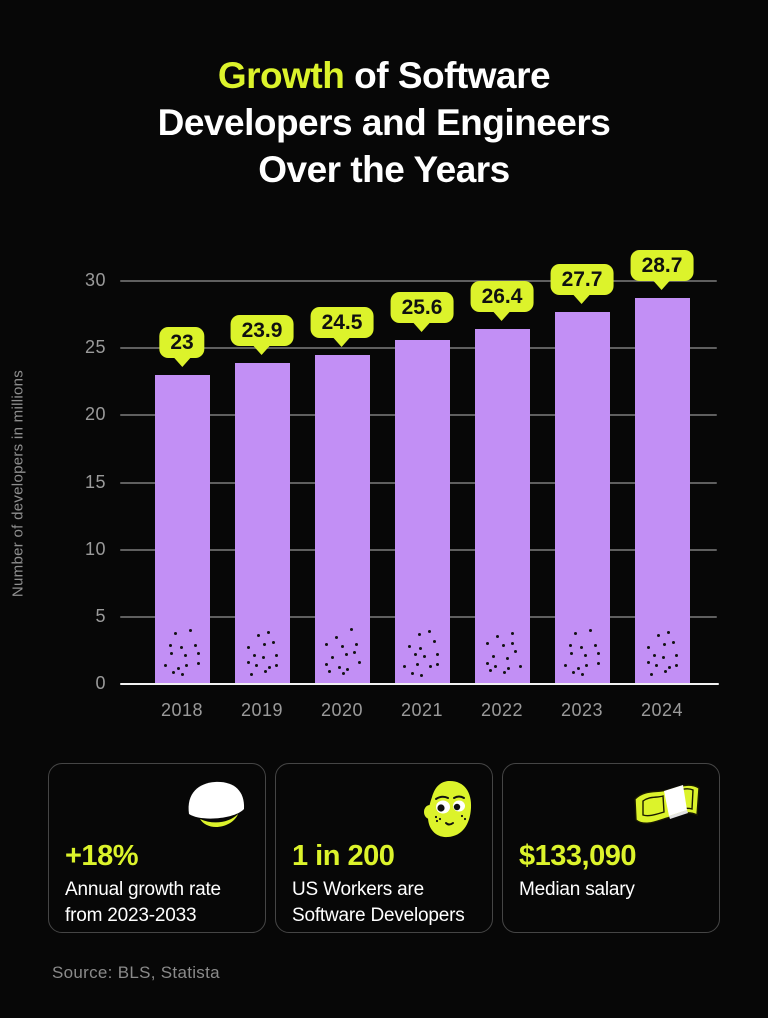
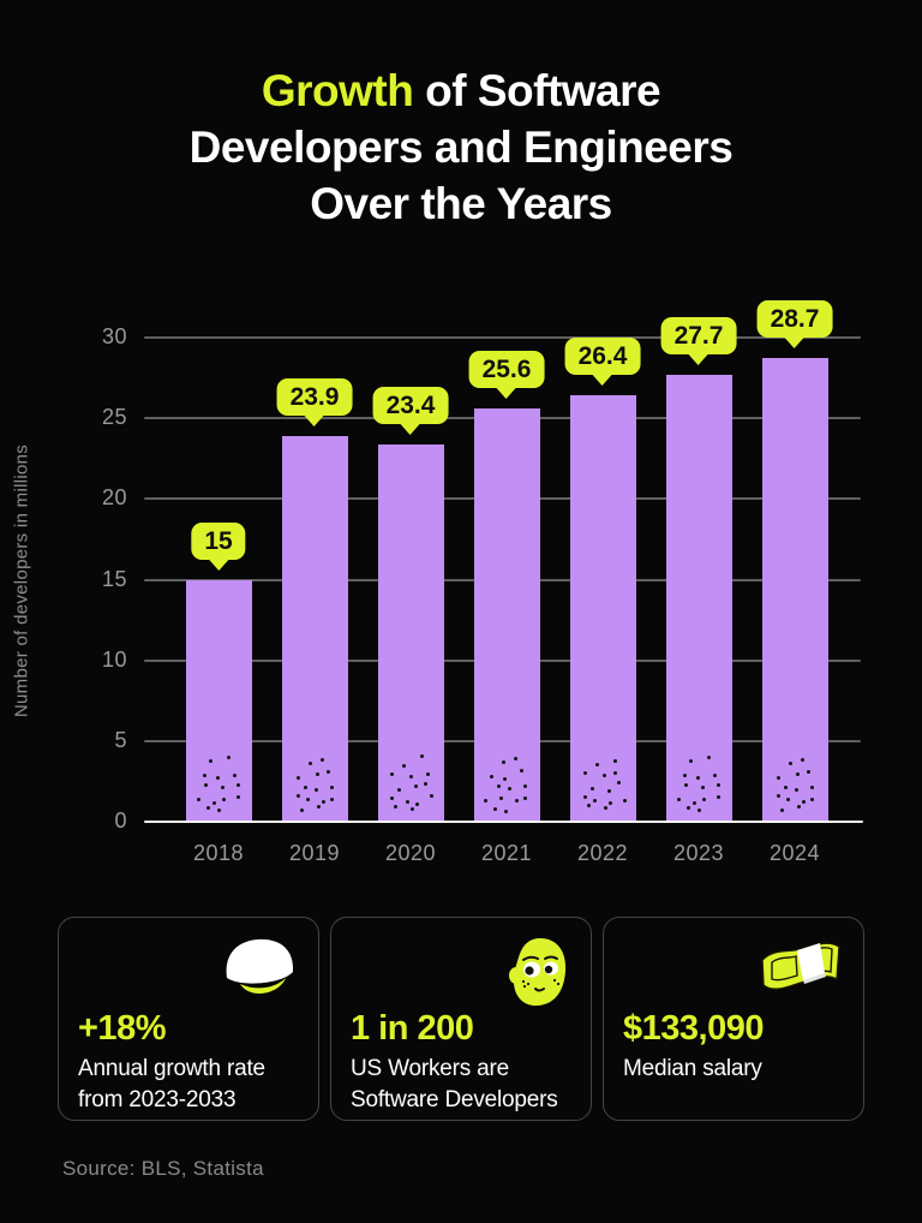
2018: 23 -> 15
2020: 24.5 -> 23.4
